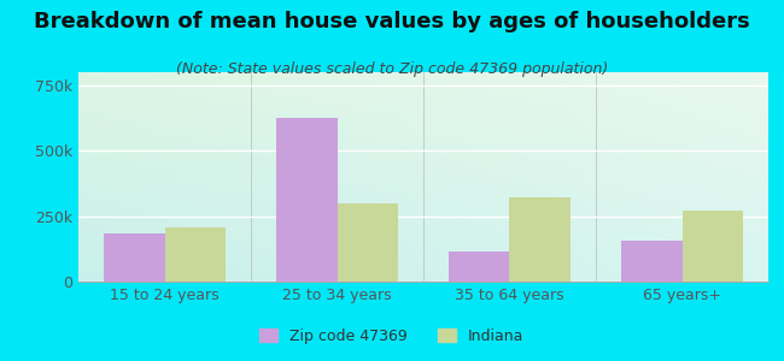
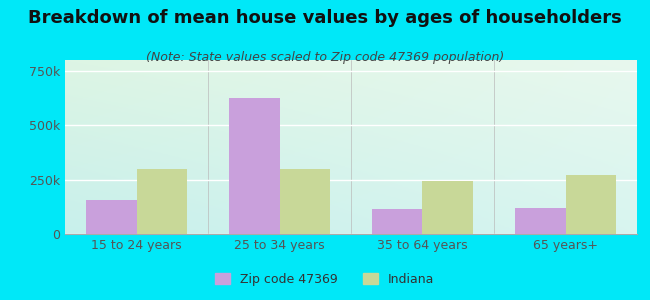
Zip code 47369/15 to 24 years: 185k -> 155k
Indiana/15 to 24 years: 205k -> 300k
Indiana/35 to 64 years: 320k -> 245k
Zip code 47369/65 years+: 155k -> 120k
